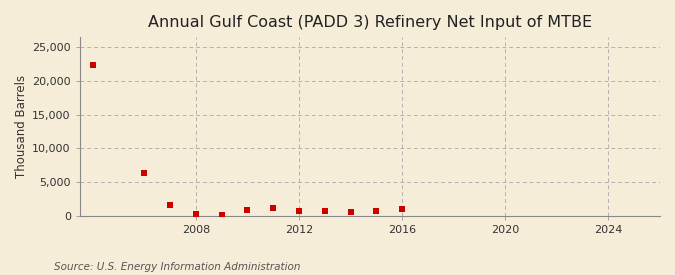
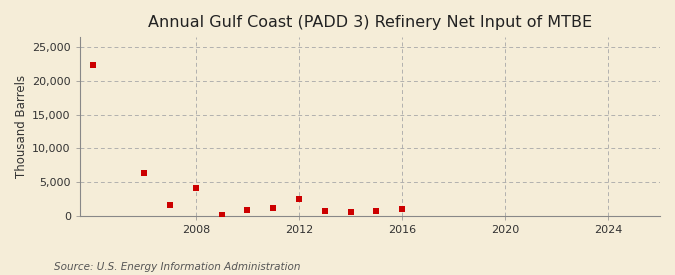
2008: 400 -> 4,200
2012: 800 -> 2,600
